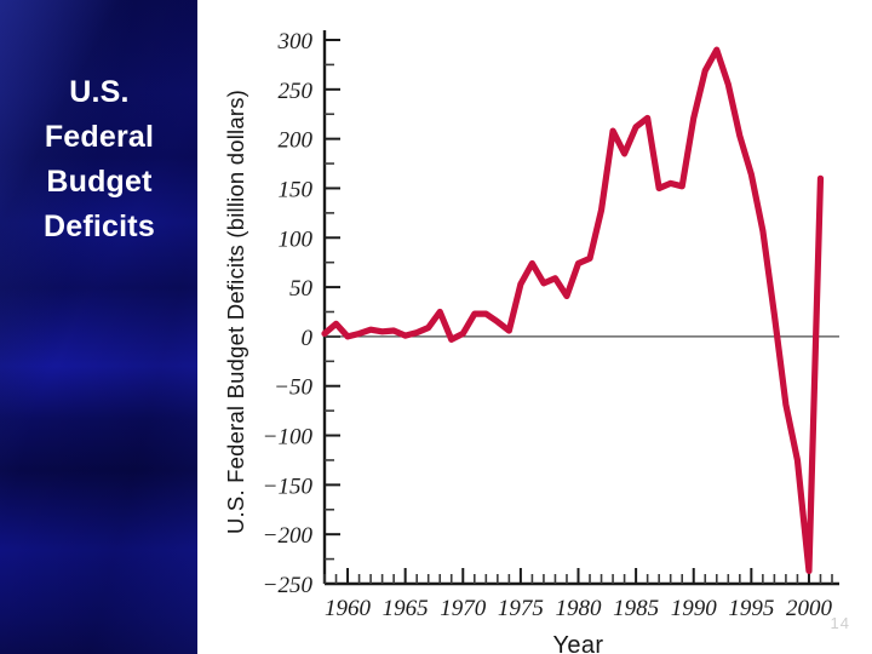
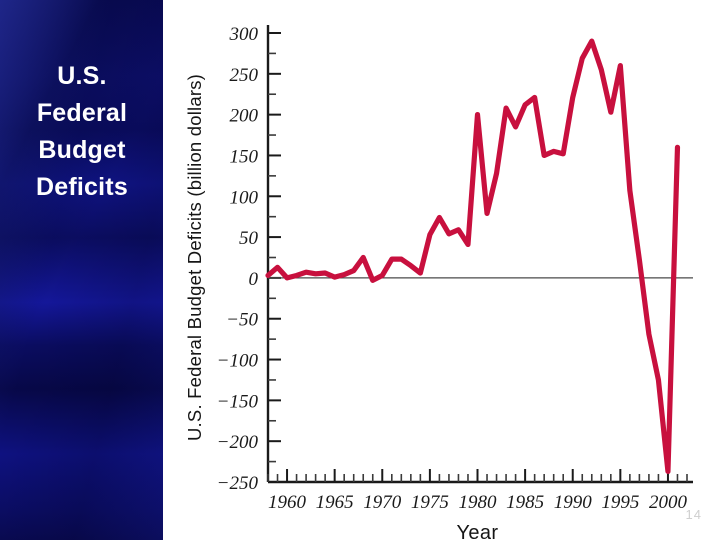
1980: 70 -> 200
1995: 160 -> 260
